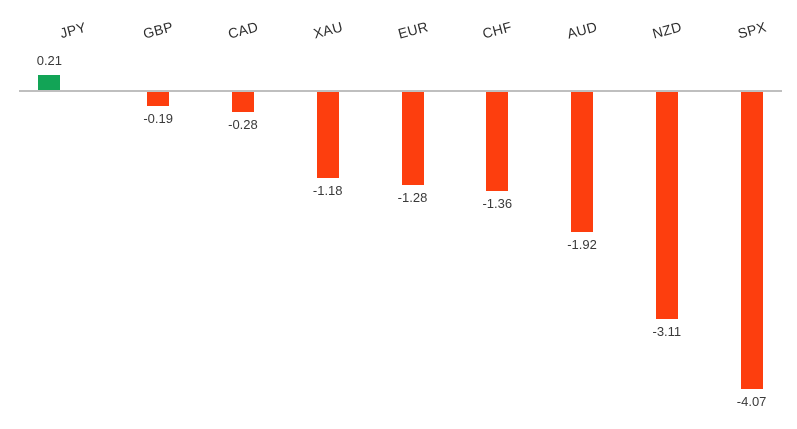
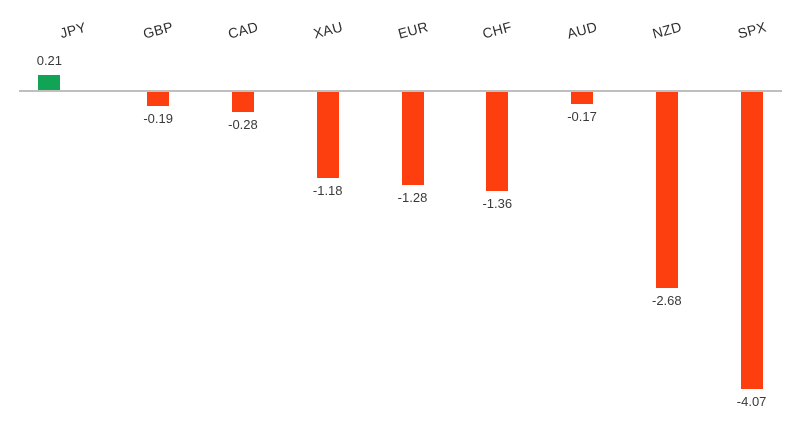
AUD: -1.92 -> -0.17
NZD: -3.11 -> -2.68
